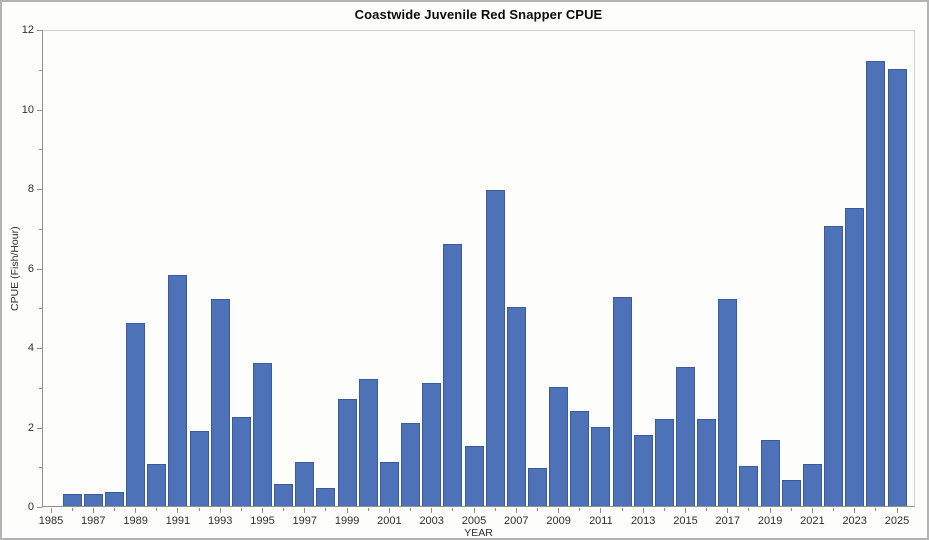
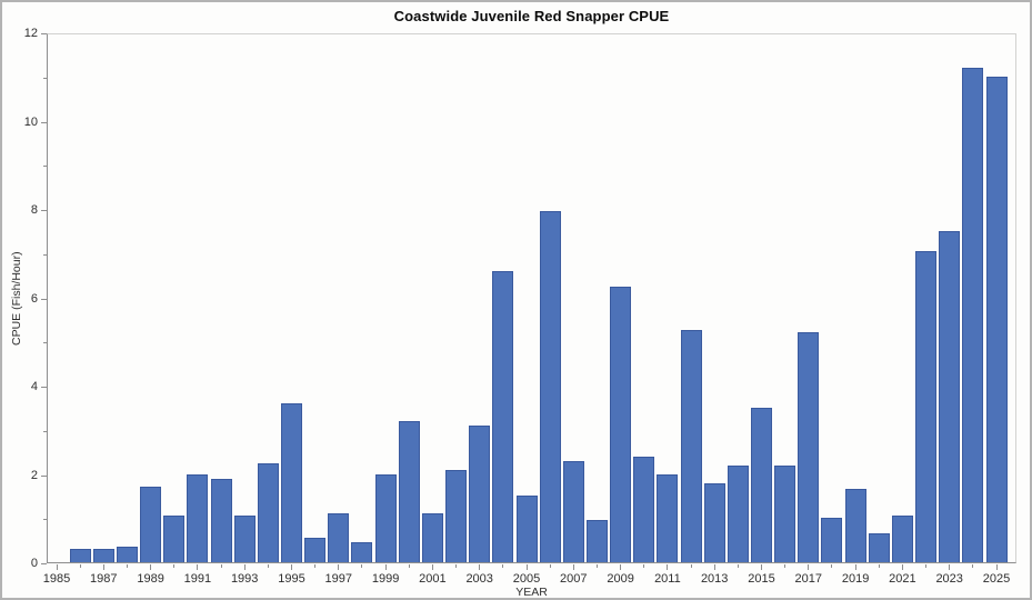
1989: 4.6 -> 1.7
1991: 5.8 -> 2.0
1993: 5.2 -> 1.1
1999: 2.7 -> 2.0
2007: 5.0 -> 2.3
2009: 3.0 -> 6.2
